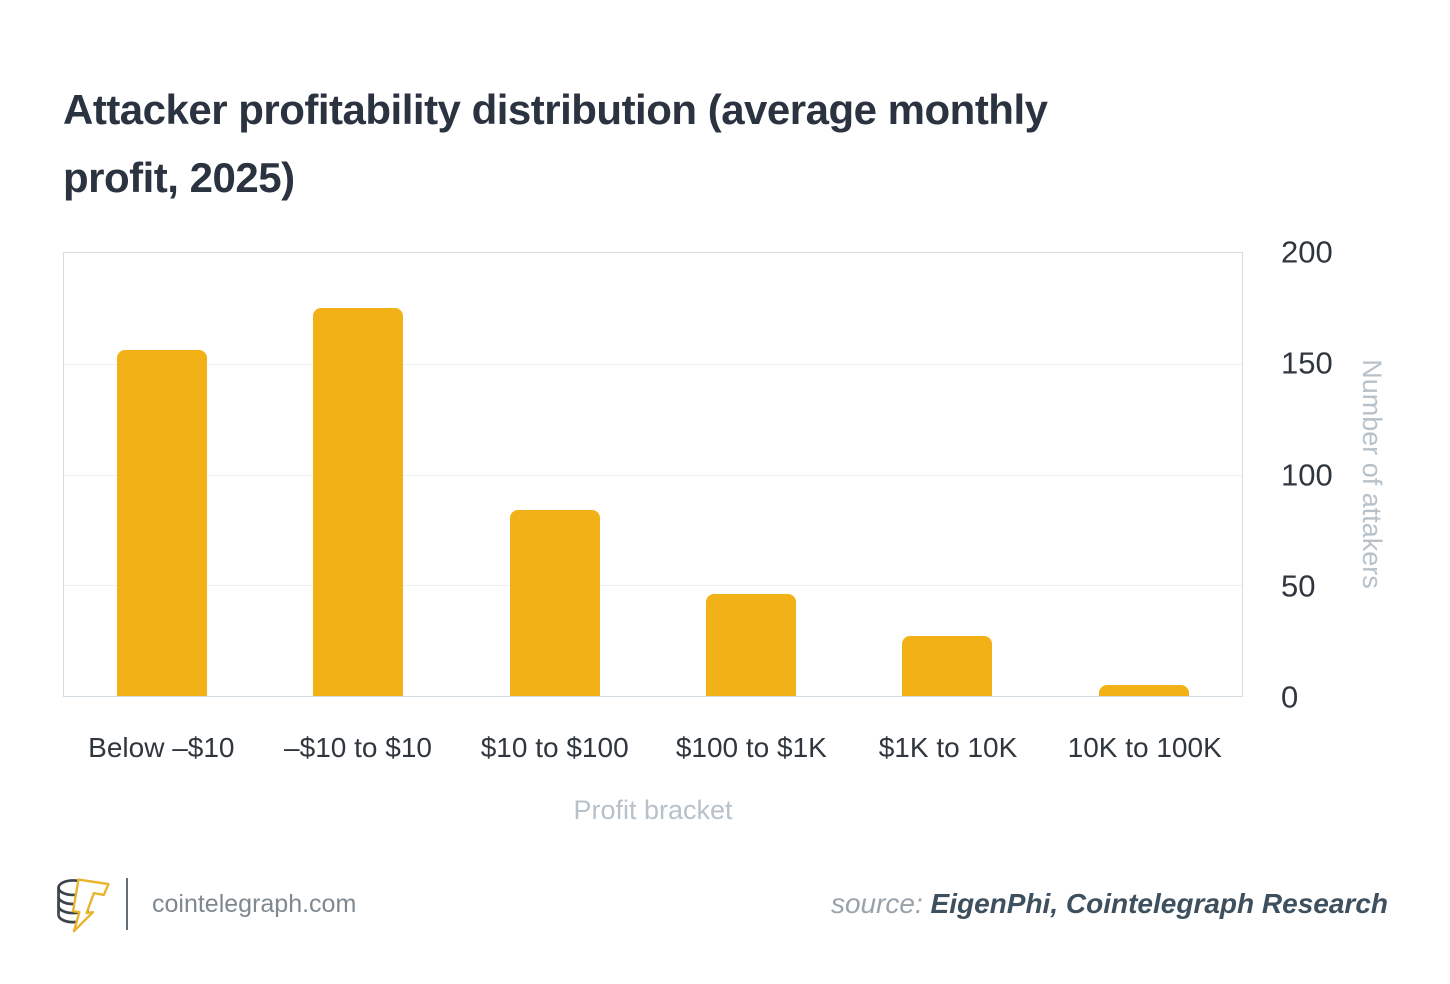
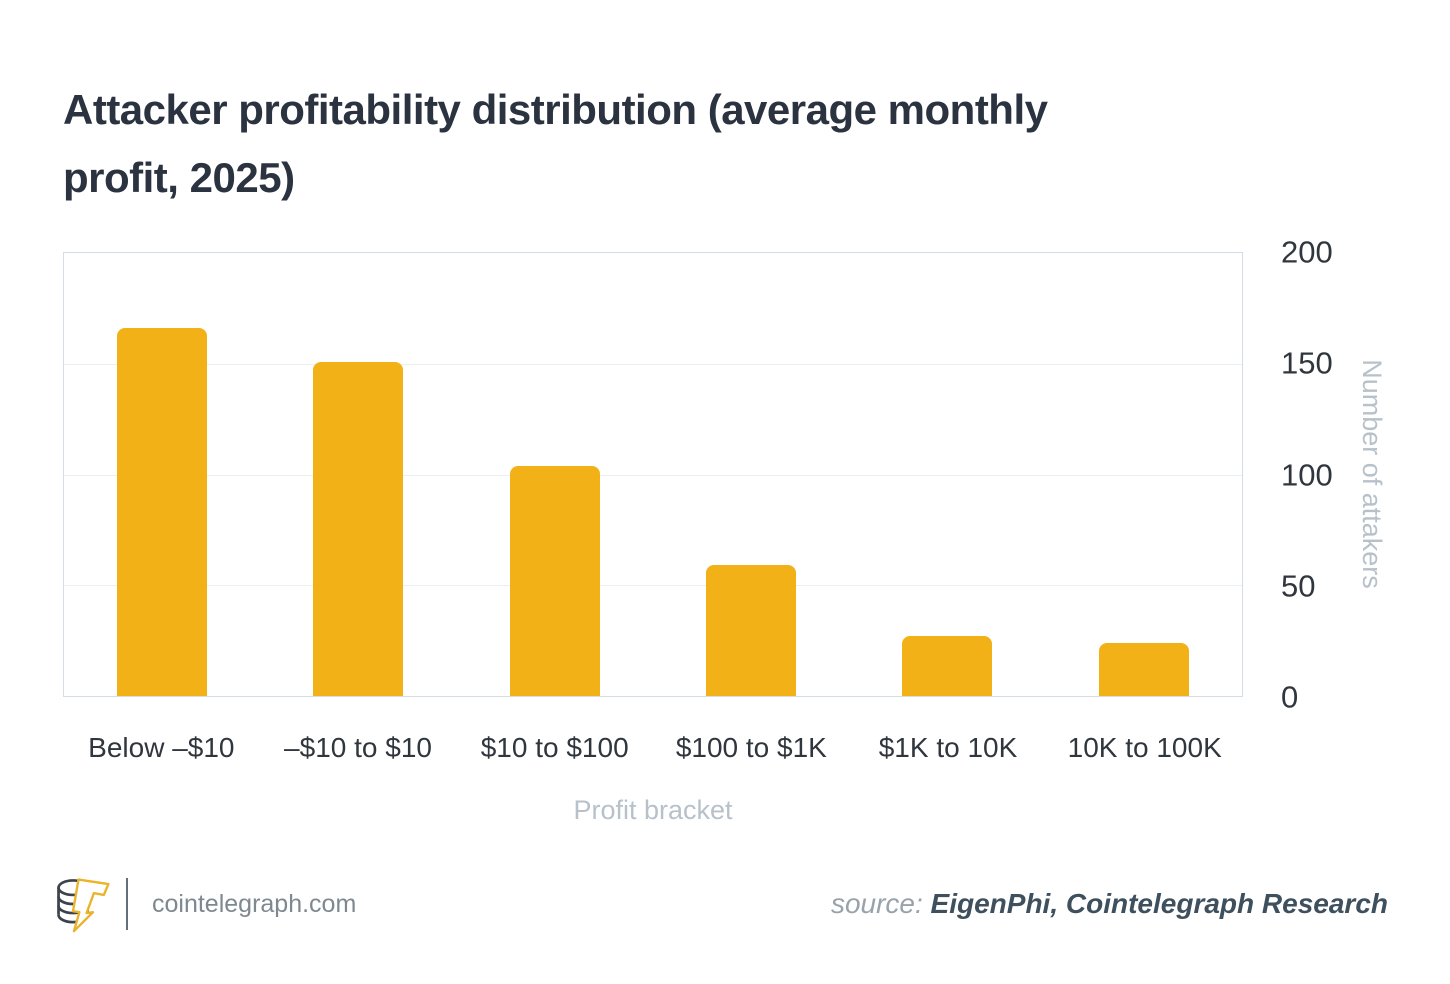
Below –$10: 156 -> 166
–$10 to $10: 175 -> 151
$10 to $100: 84 -> 104
$100 to $1K: 46 -> 59
10K to 100K: 5 -> 24
